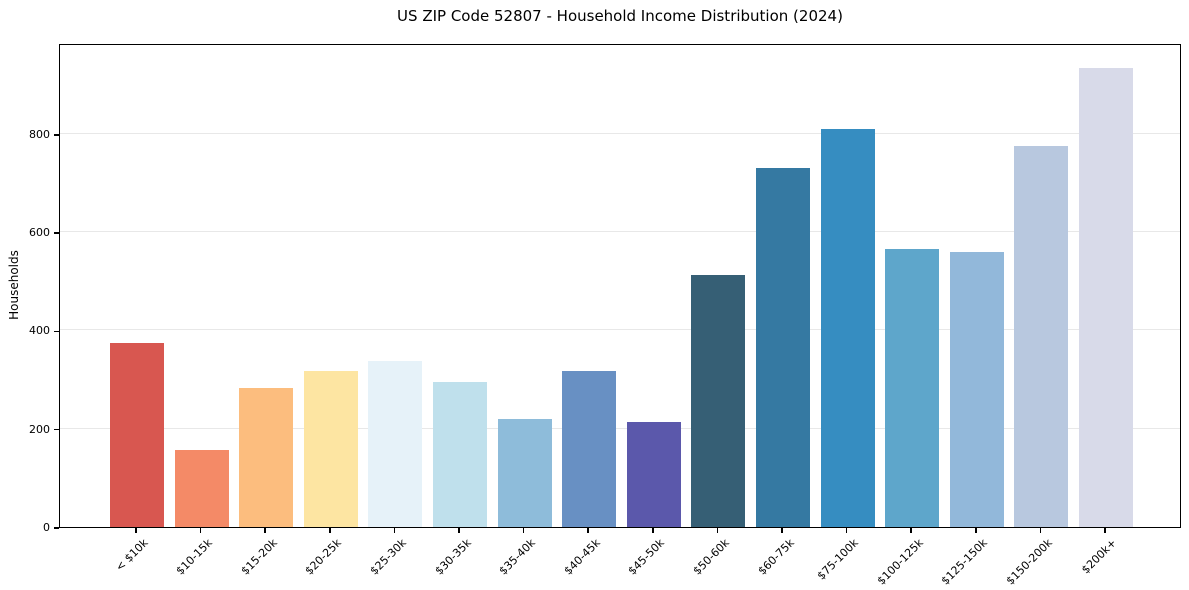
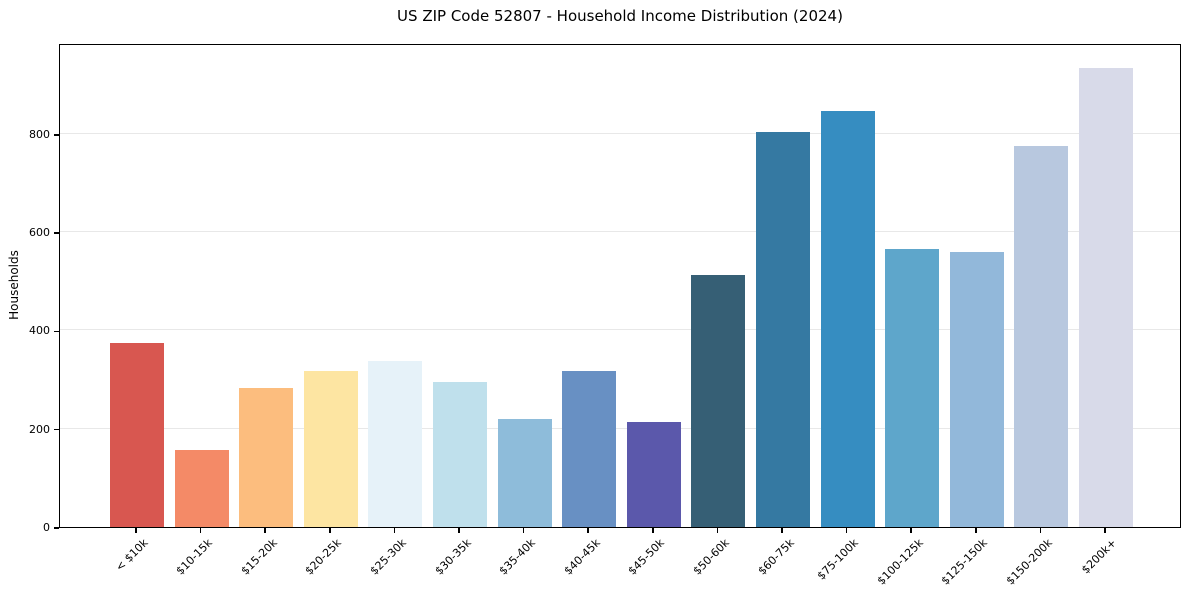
$60-75k: 730 -> 800
$75-100k: 810 -> 850
